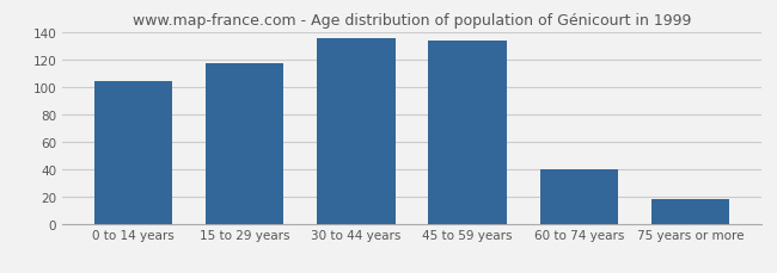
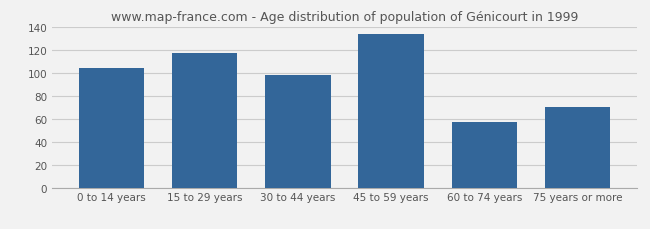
30 to 44 years: 135 -> 98
60 to 74 years: 40 -> 57
75 years or more: 18 -> 70
